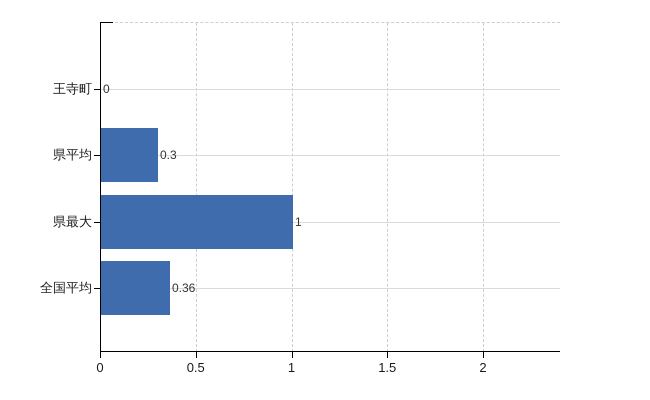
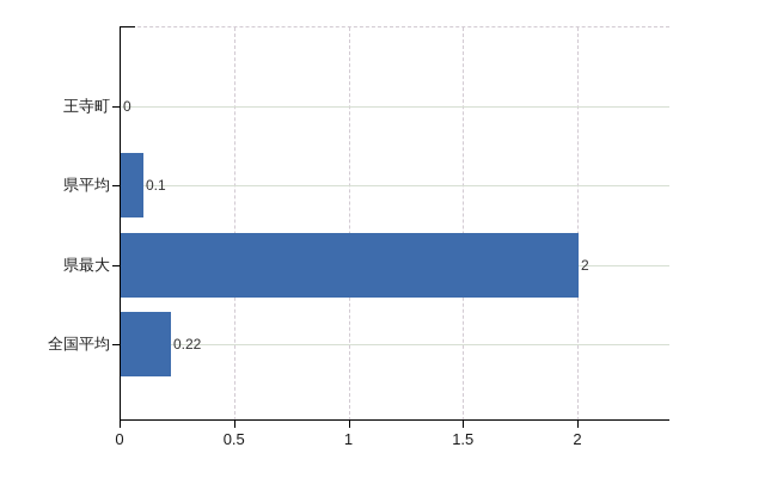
県平均: 0.3 -> 0.1
県最大: 1 -> 2
全国平均: 0.36 -> 0.22
